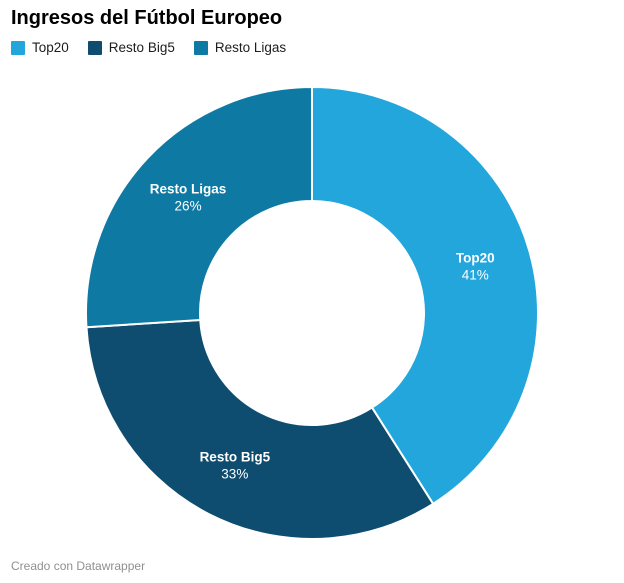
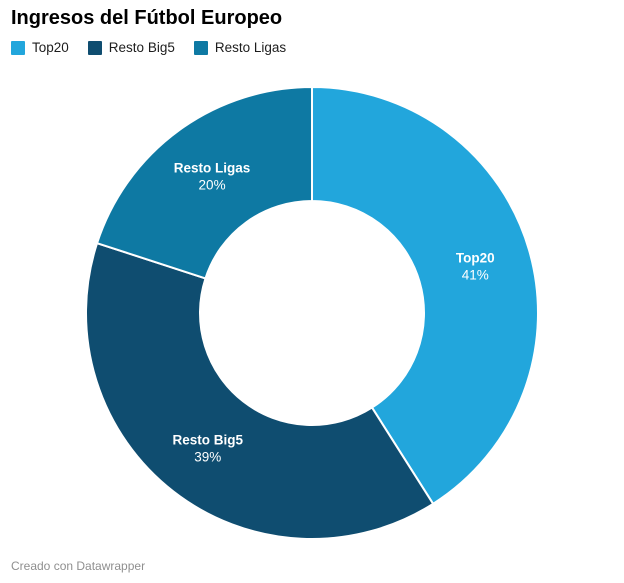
Resto Big5: 33% -> 39%
Resto Ligas: 26% -> 20%
